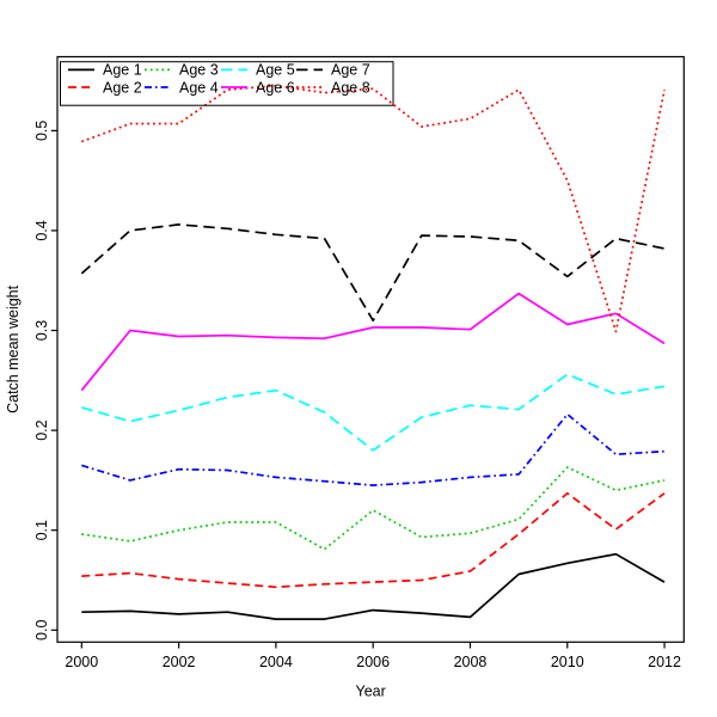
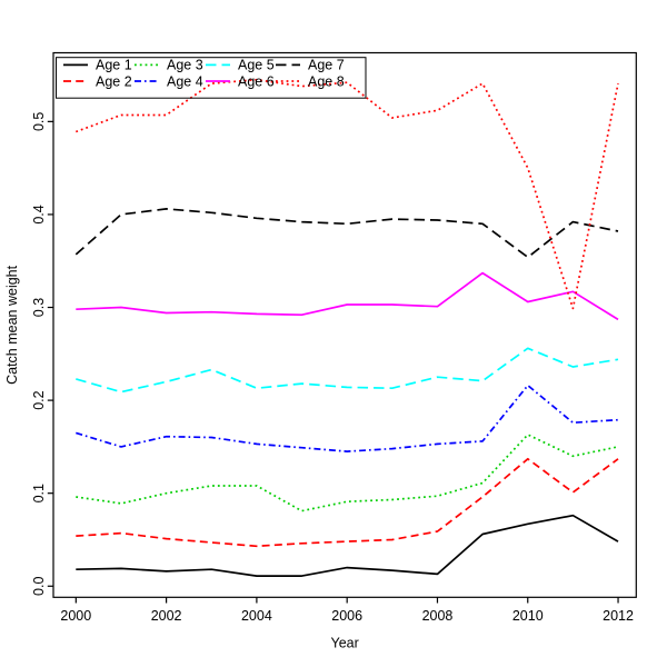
Age 6/2000: 0.24 -> 0.30
Age 5/2004: 0.24 -> 0.21
Age 3/2006: 0.12 -> 0.09
Age 5/2006: 0.18 -> 0.21
Age 7/2006: 0.31 -> 0.39
